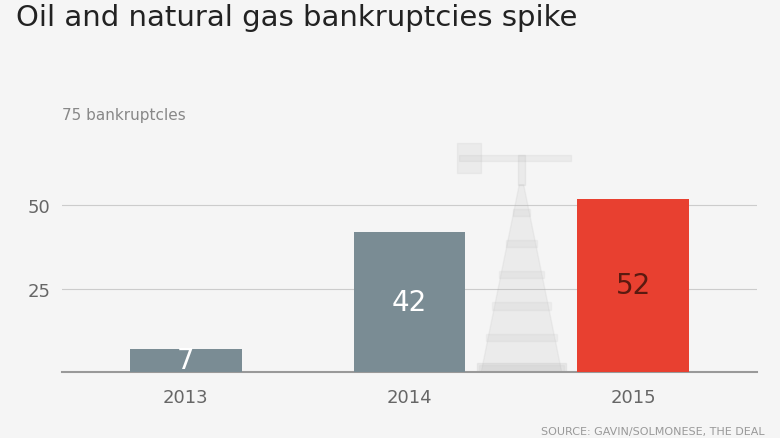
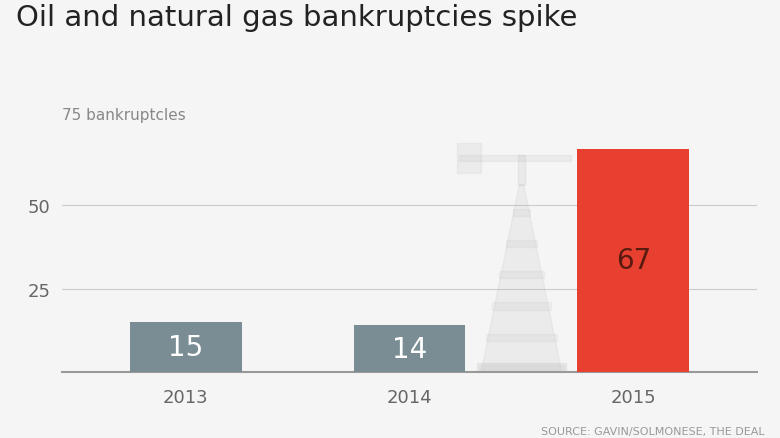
2013: 7 -> 15
2014: 42 -> 14
2015: 52 -> 67
